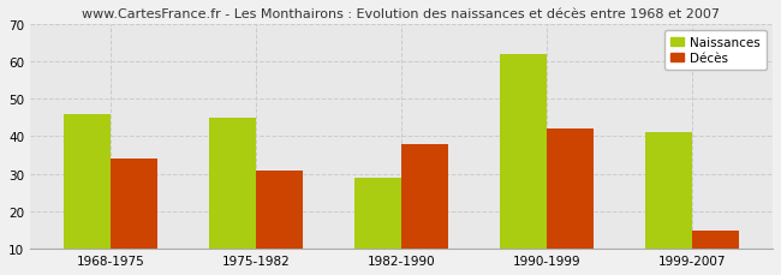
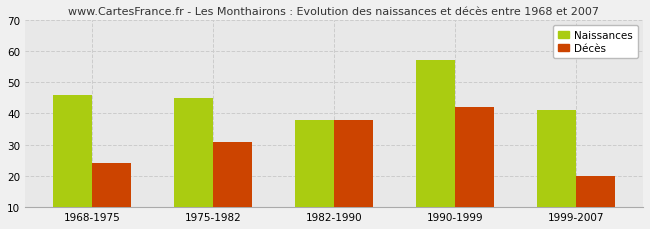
Décès/1968-1975: 34 -> 24
Naissances/1982-1990: 29 -> 38
Naissances/1990-1999: 62 -> 57
Décès/1999-2007: 15 -> 20
